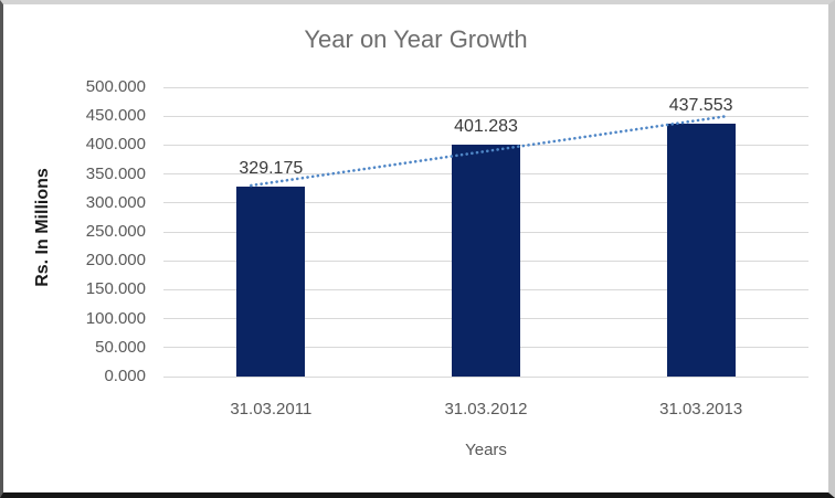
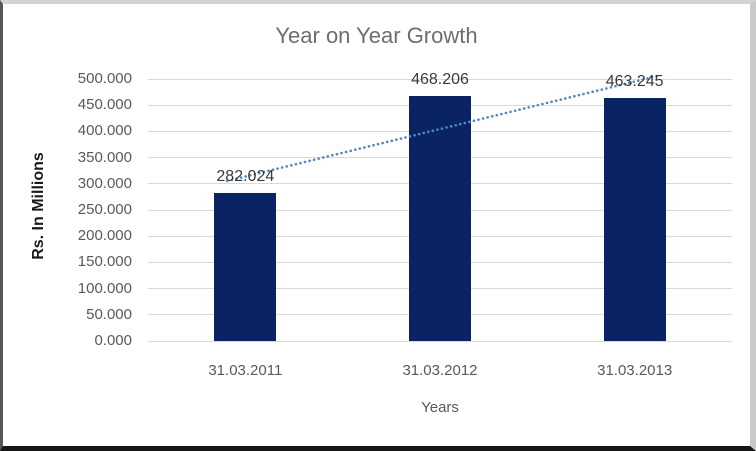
31.03.2011: 329.175 -> 282.024
31.03.2012: 401.283 -> 468.206
31.03.2013: 437.553 -> 463.245
